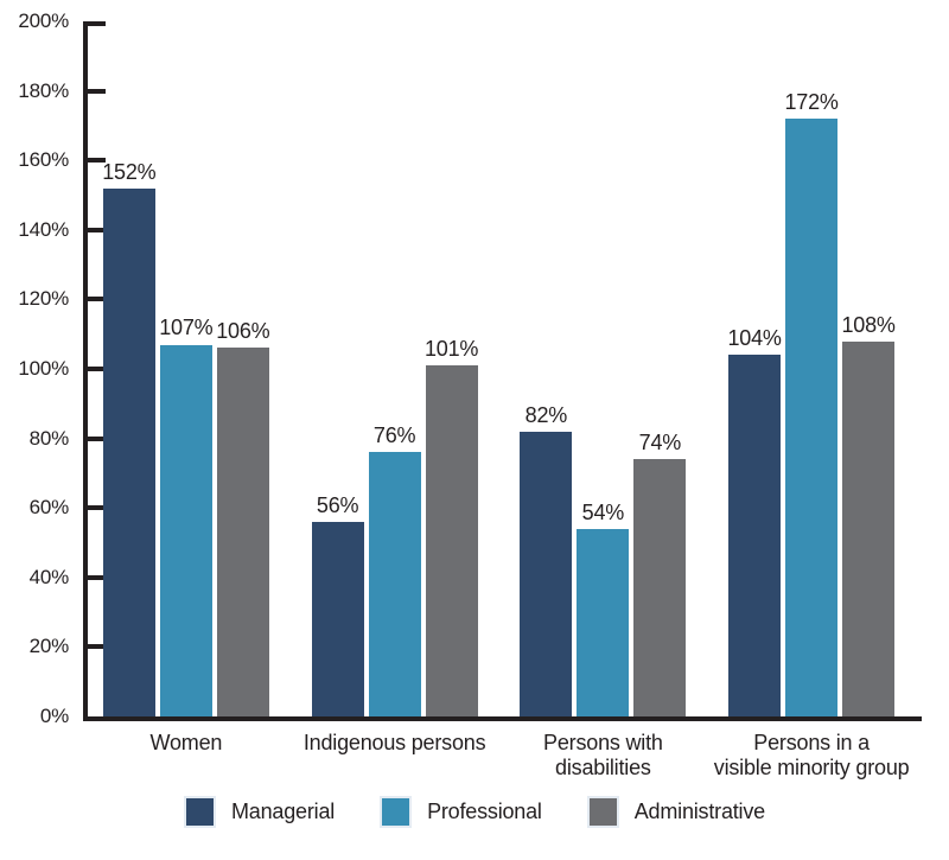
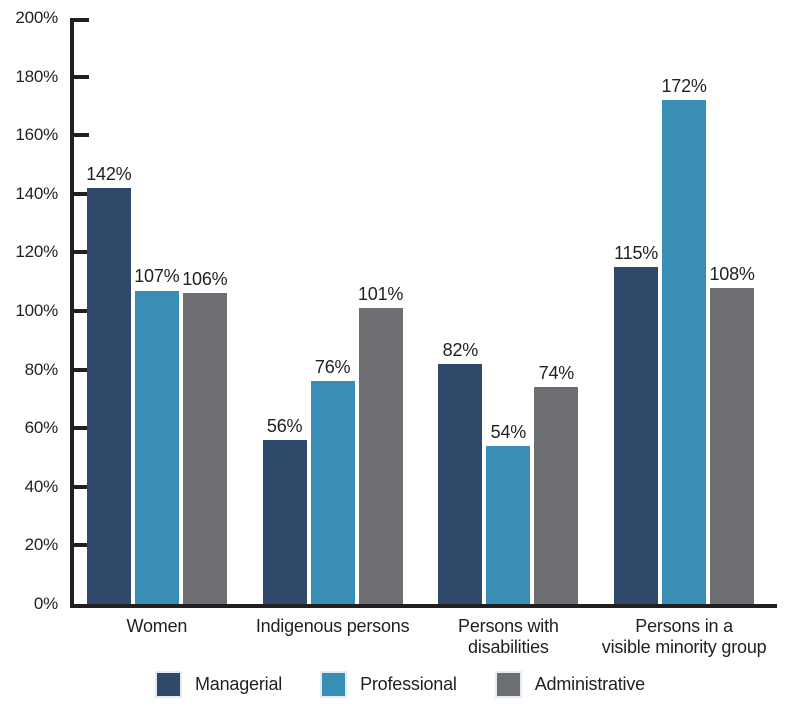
Managerial/Women: 152% -> 142%
Managerial/Persons in a visible minority group: 104% -> 115%
